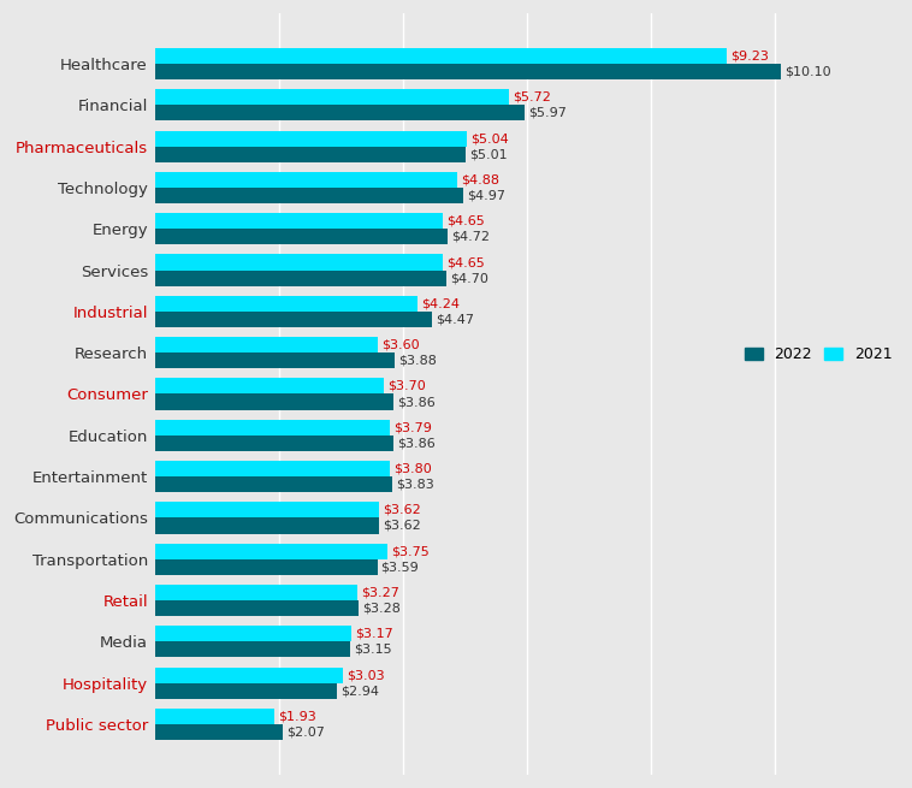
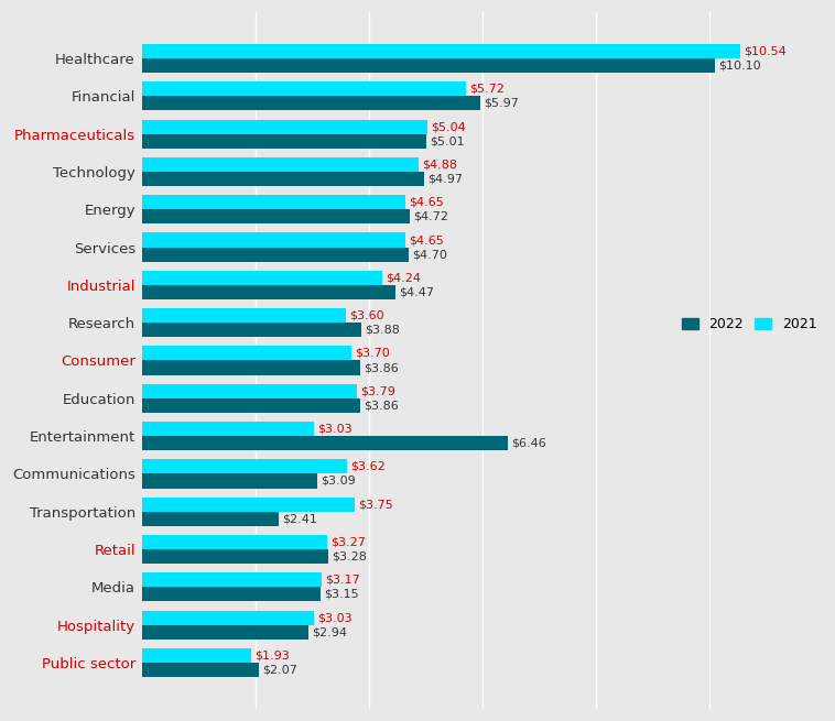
2021/Healthcare: $9.23 -> $10.54
2021/Entertainment: $3.80 -> $3.03
2022/Entertainment: $3.83 -> $6.46
2022/Communications: $3.62 -> $3.09
2022/Transportation: $3.59 -> $2.41
